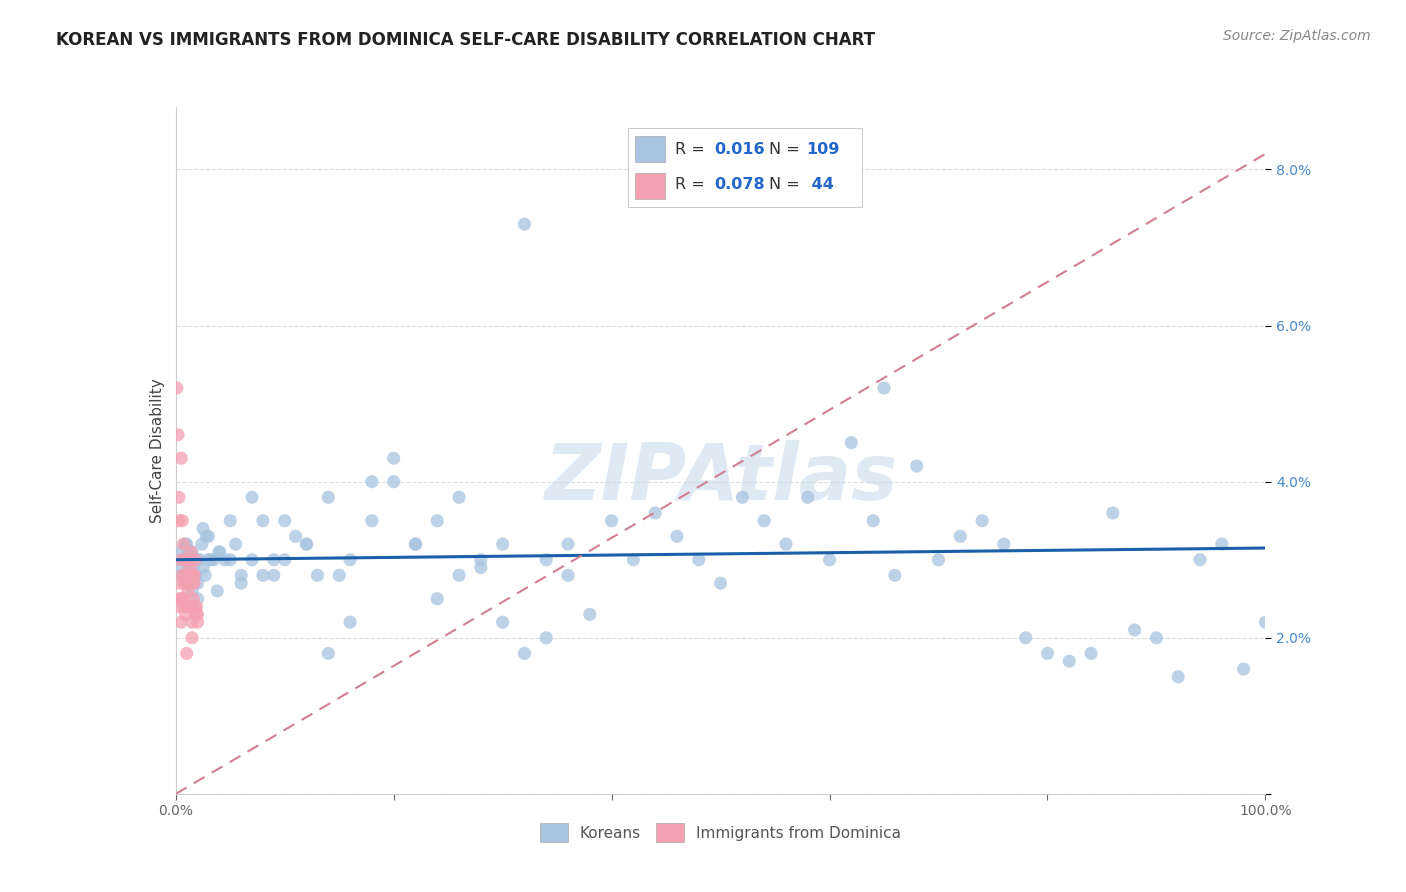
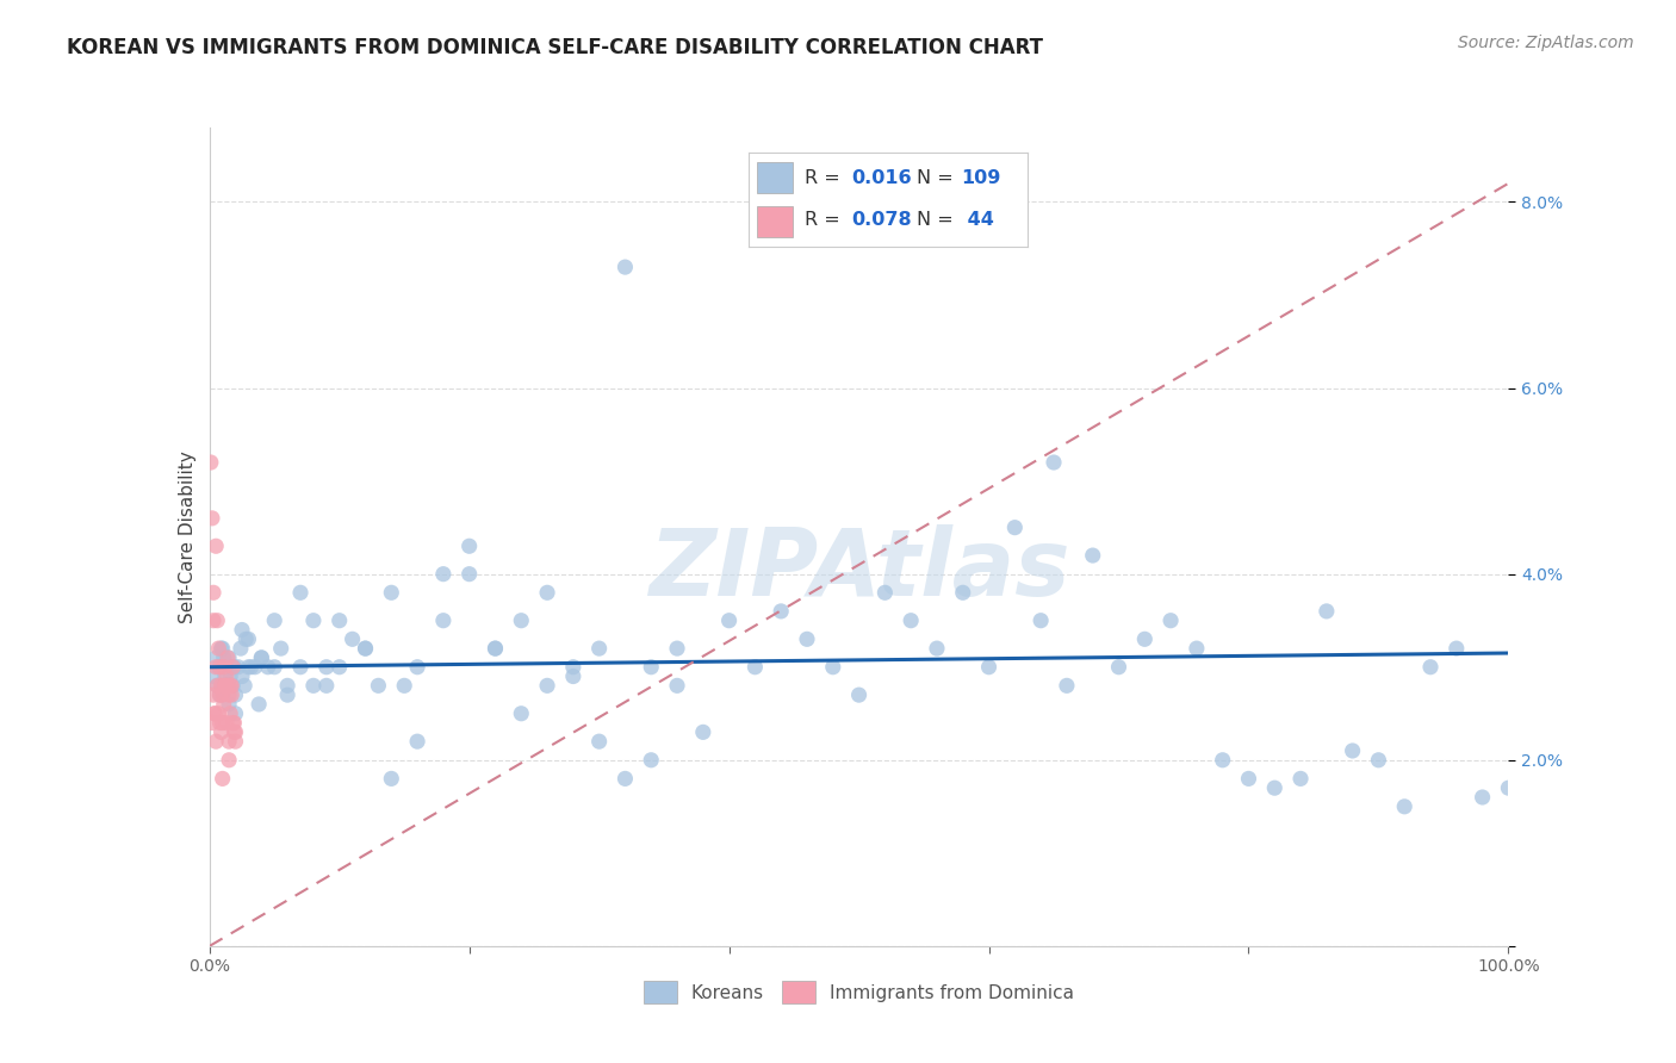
Koreans/100.0%: 2.2% -> 1.7%
